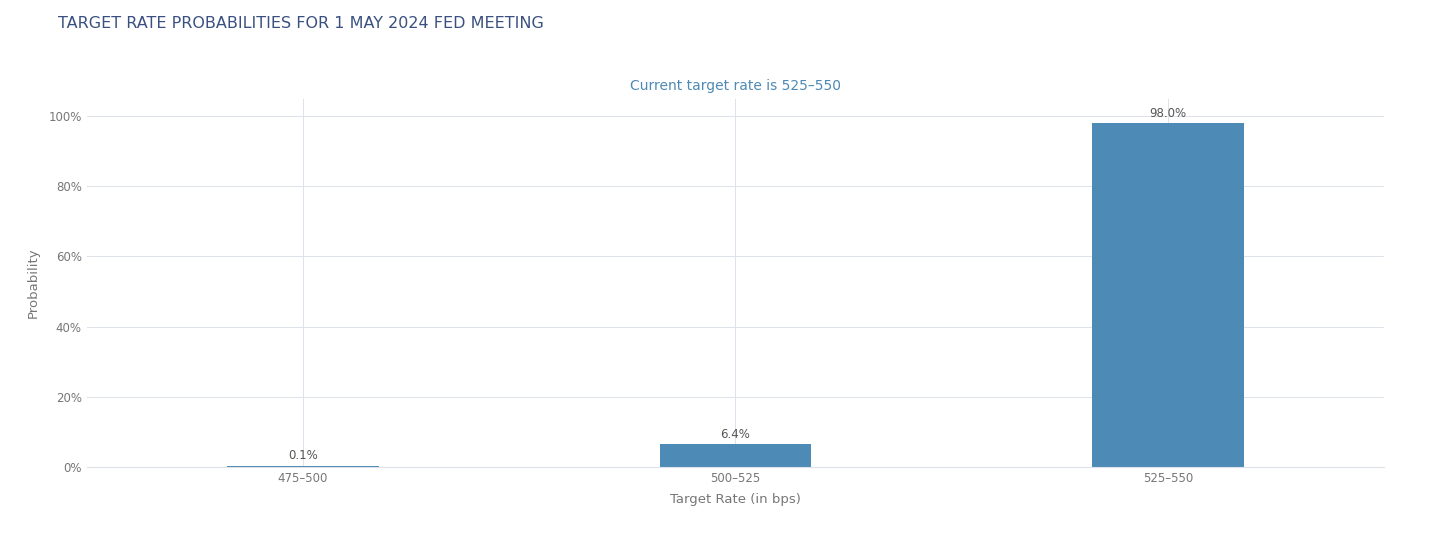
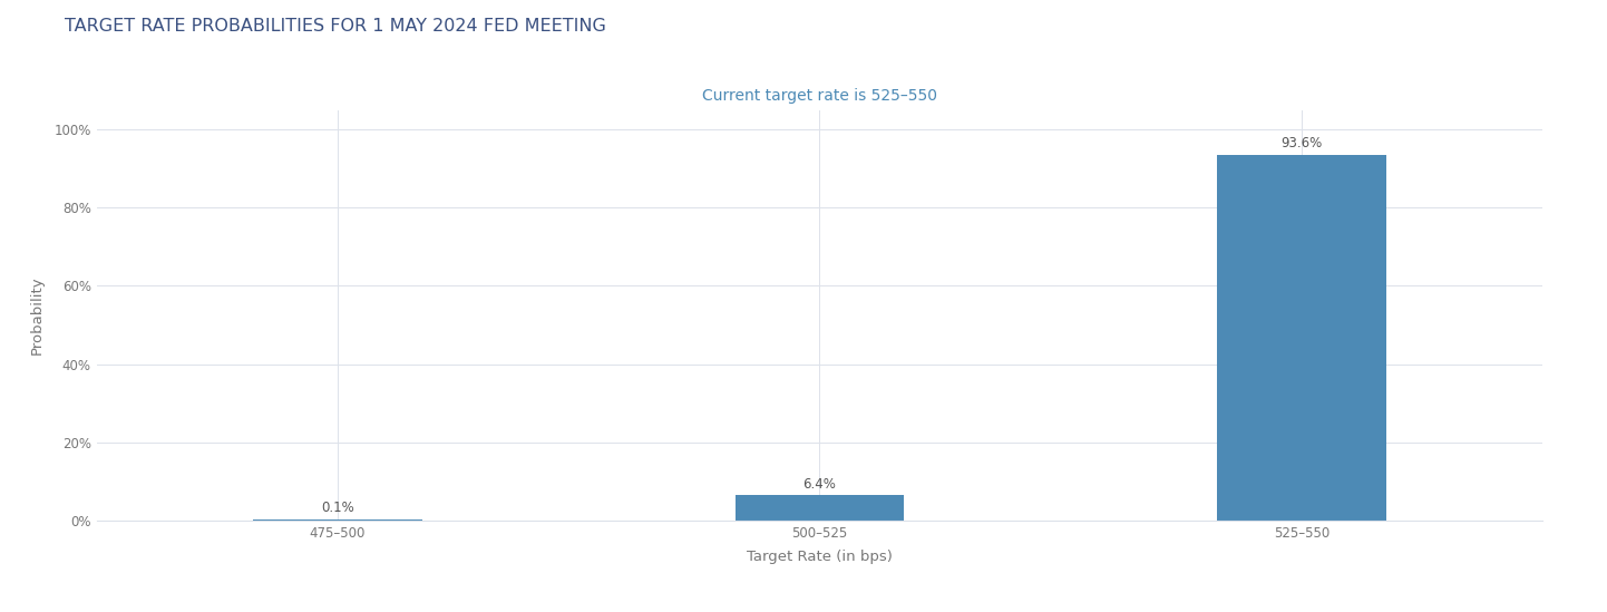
525–550: 98.0% -> 93.6%
